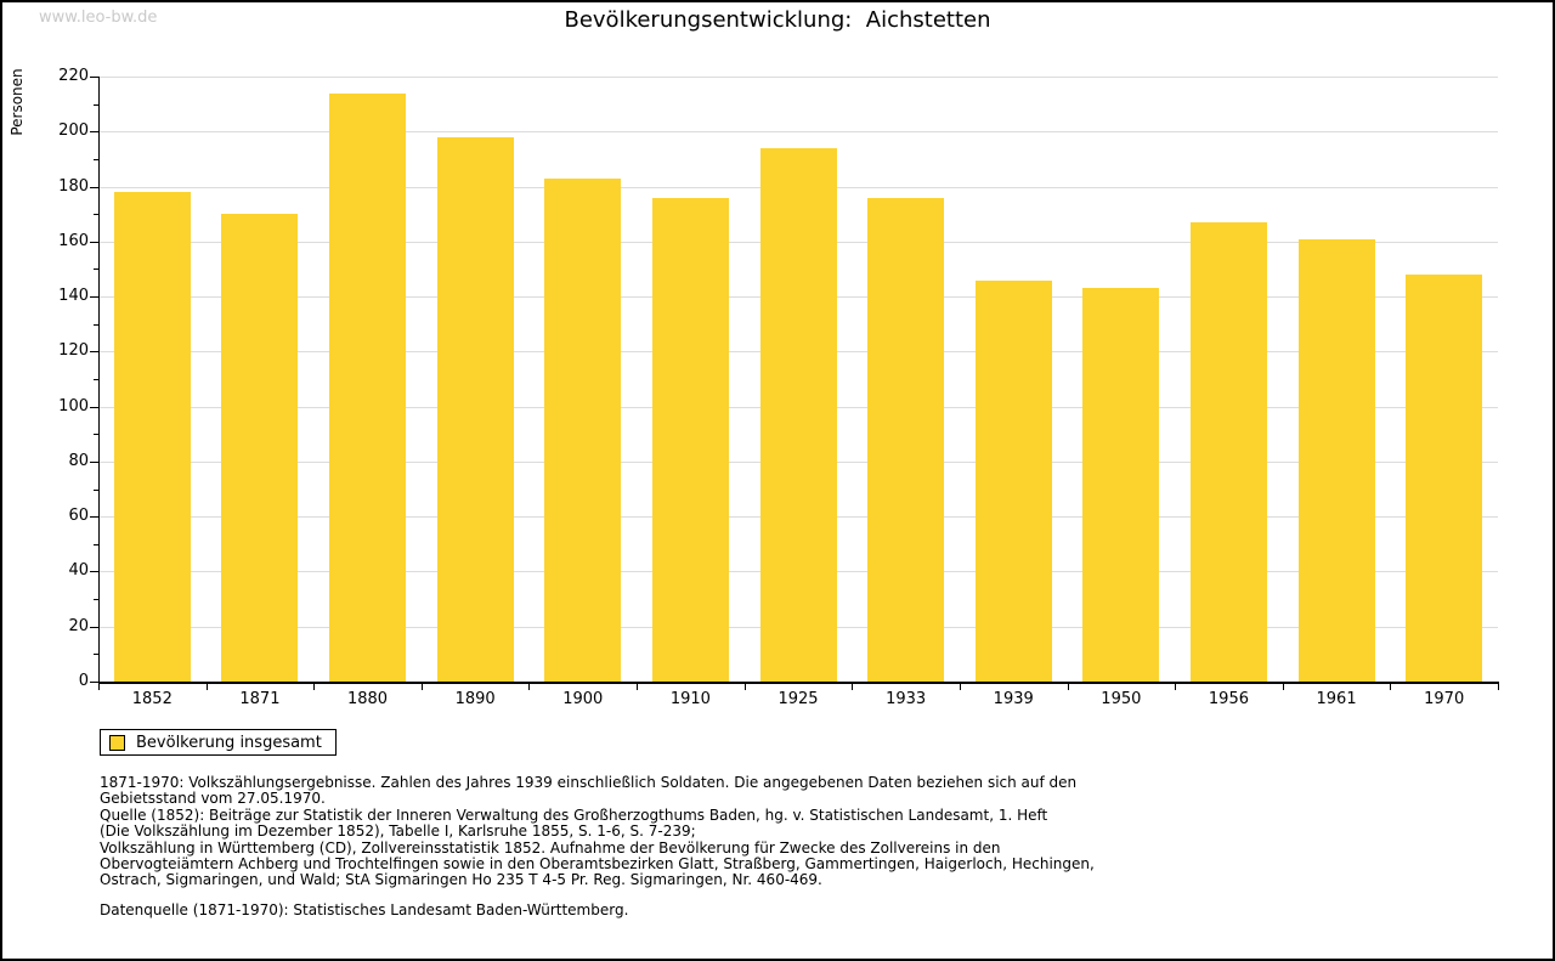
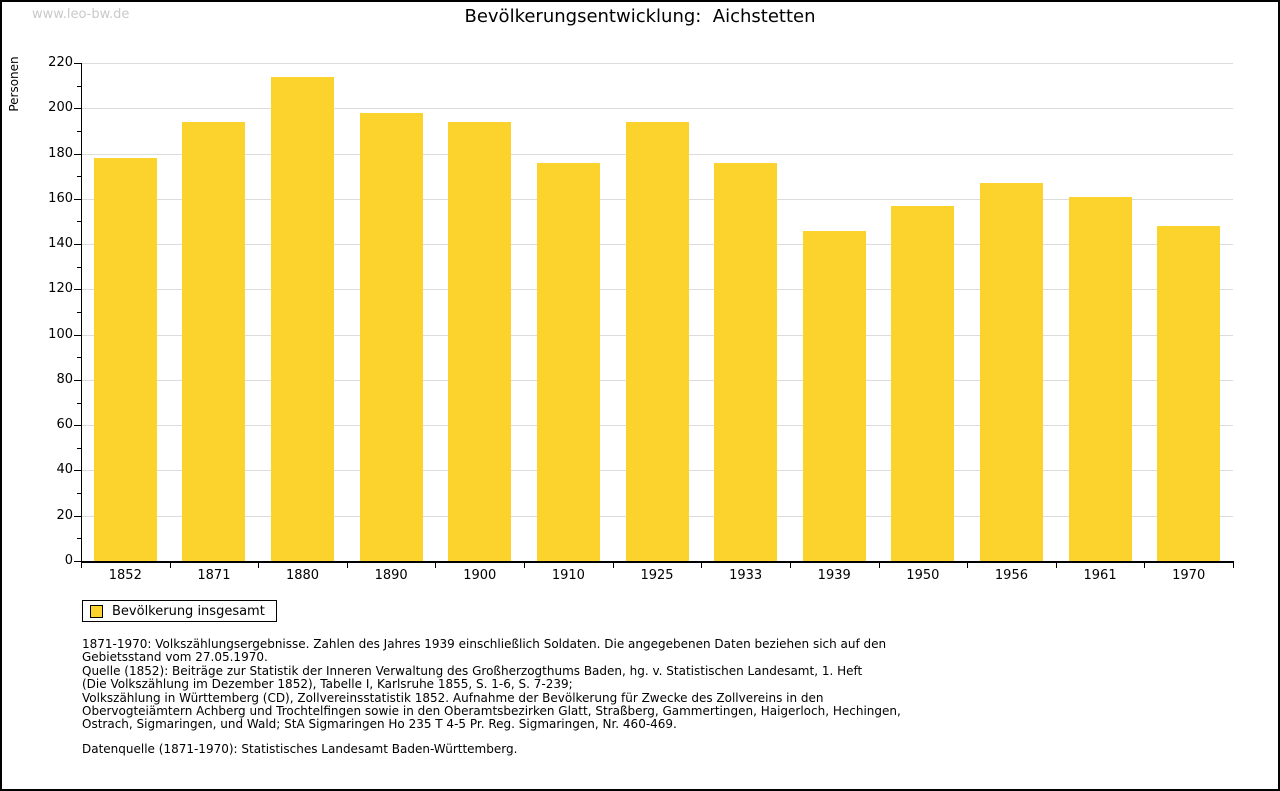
1871: 170 -> 194
1900: 183 -> 194
1950: 143 -> 157
